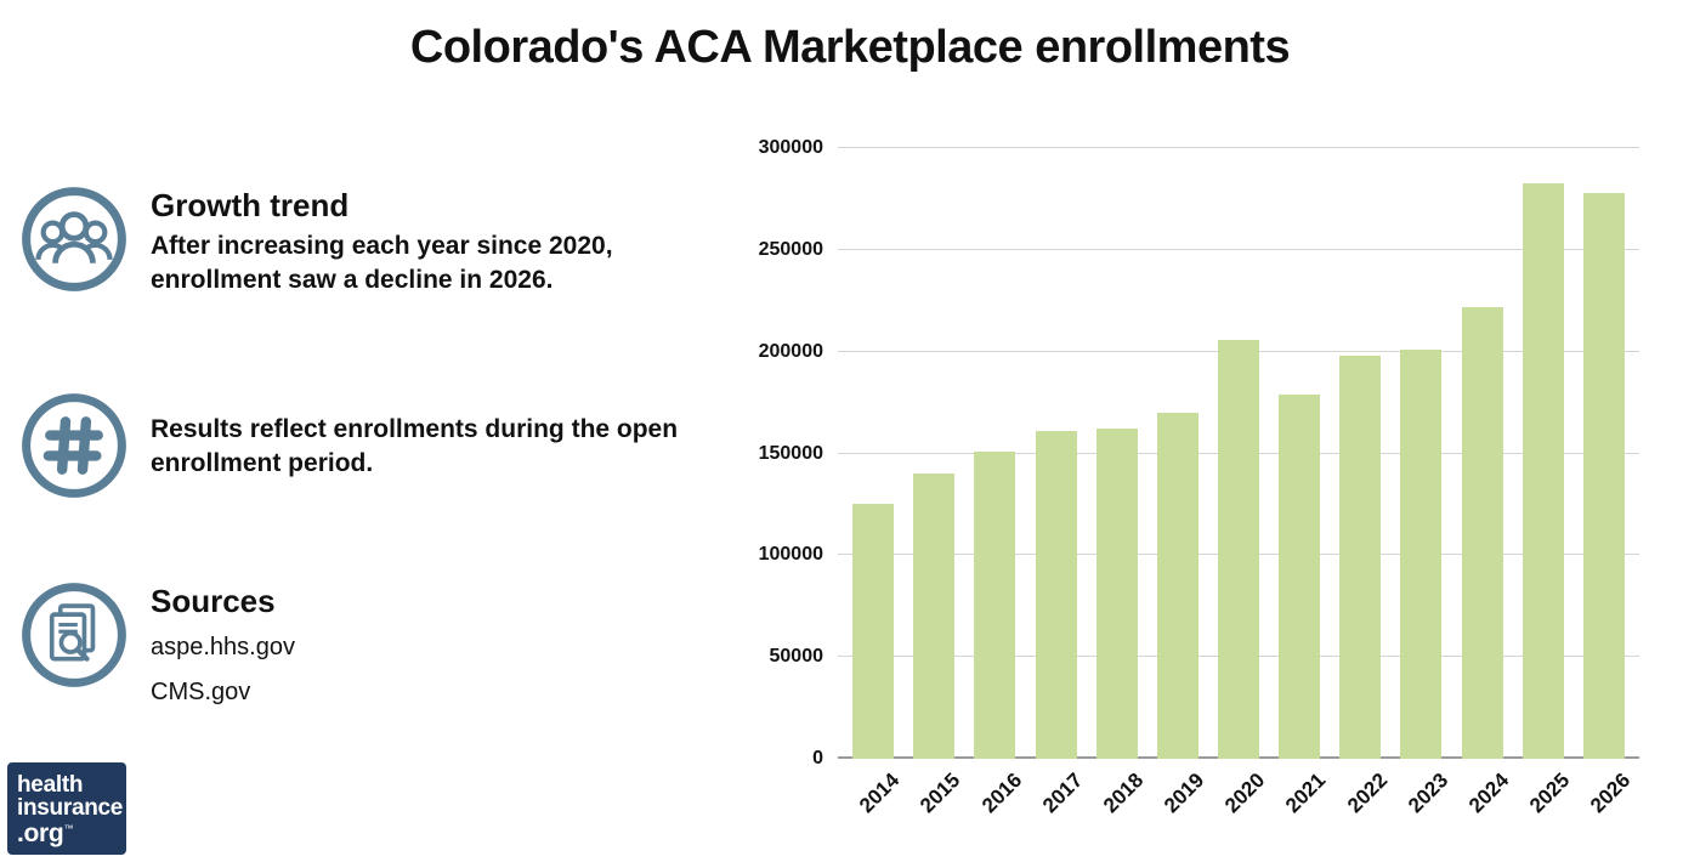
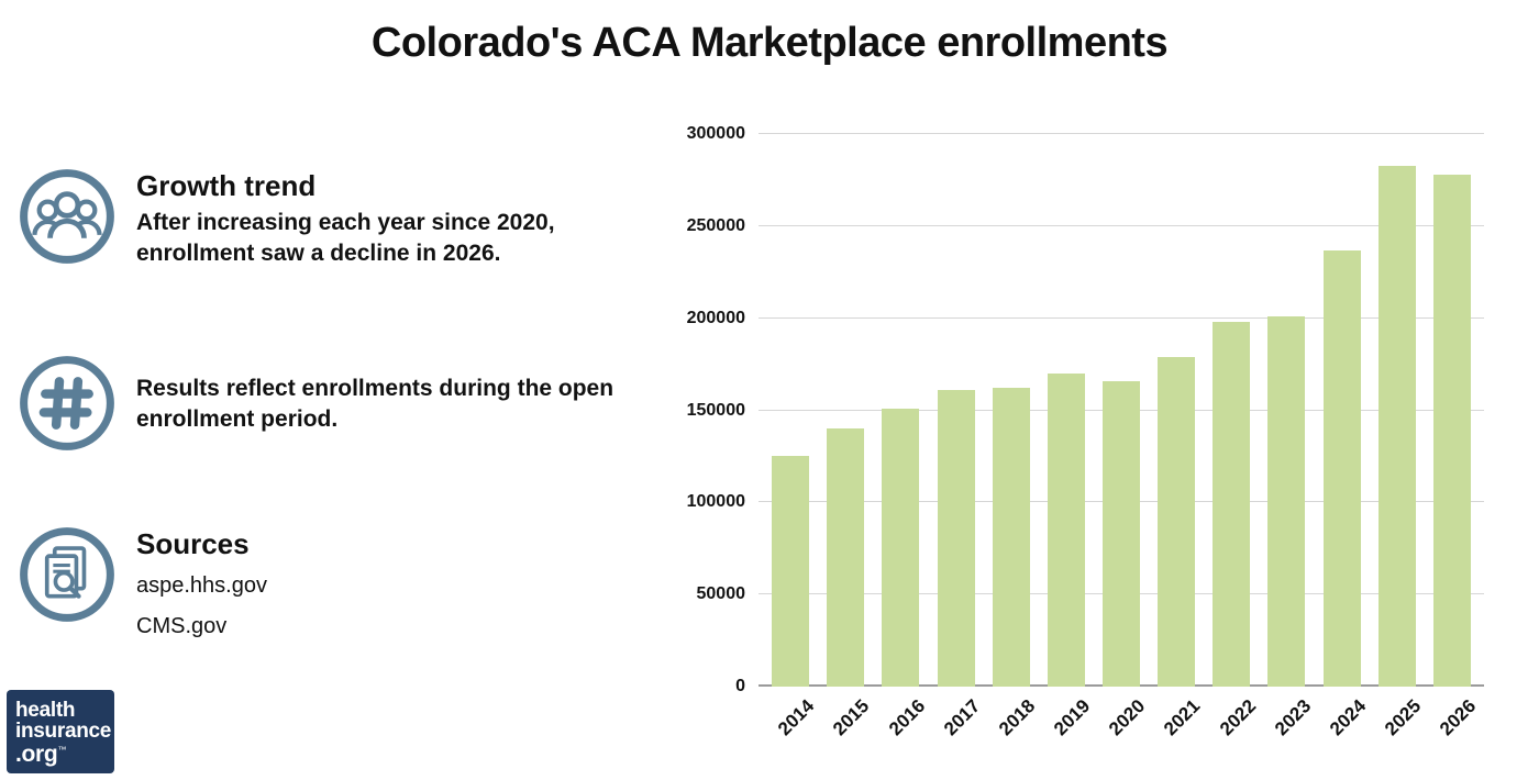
2020: 206000 -> 166000
2024: 222000 -> 237000
